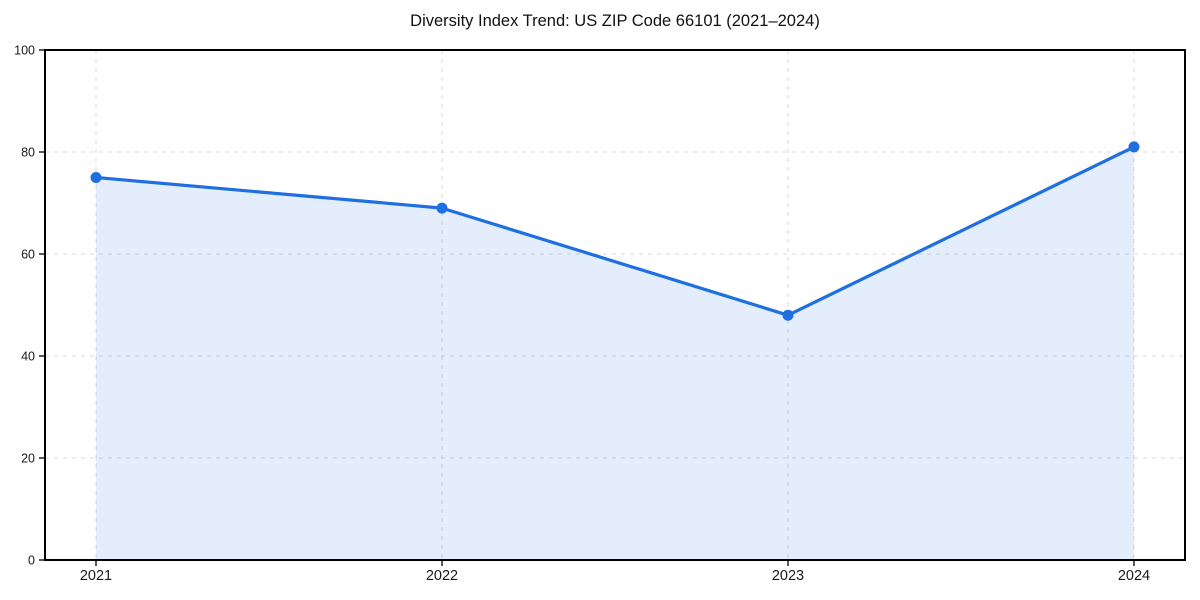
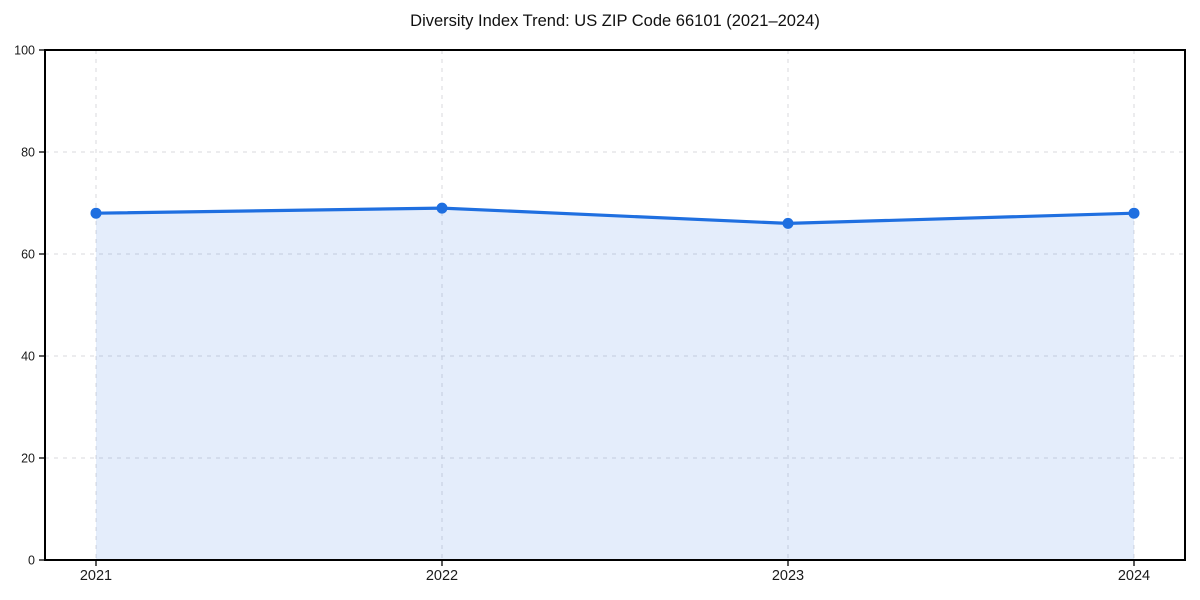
2021: 75 -> 68
2023: 48 -> 66
2024: 81 -> 68
